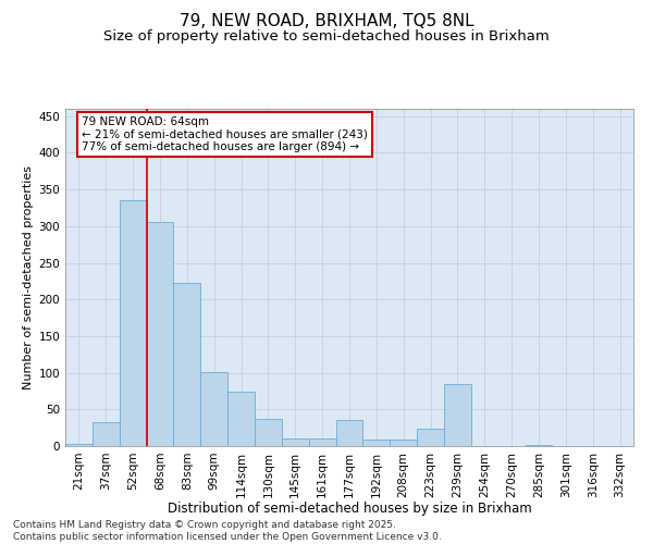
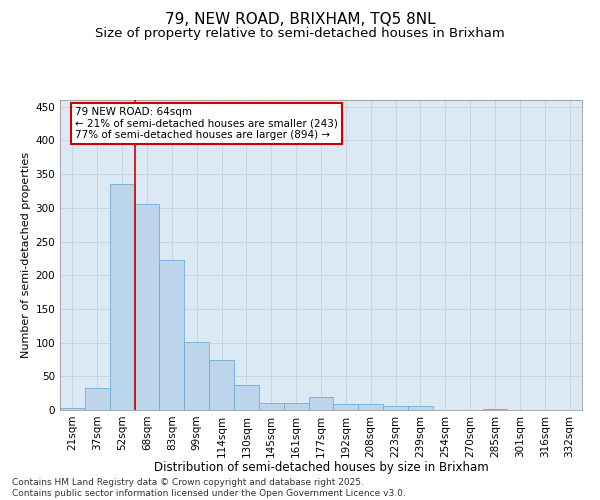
177sqm: 36 -> 20
223sqm: 24 -> 6
239sqm: 84 -> 6
